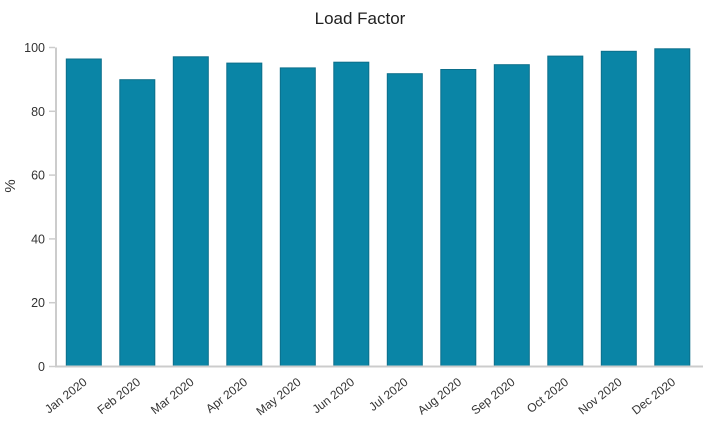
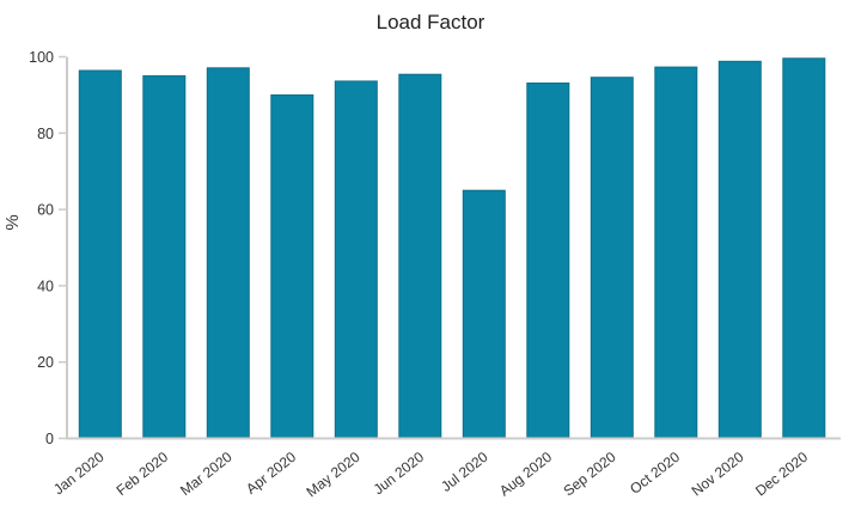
Feb 2020: 90 -> 95
Apr 2020: 95 -> 90
Jul 2020: 92 -> 65
